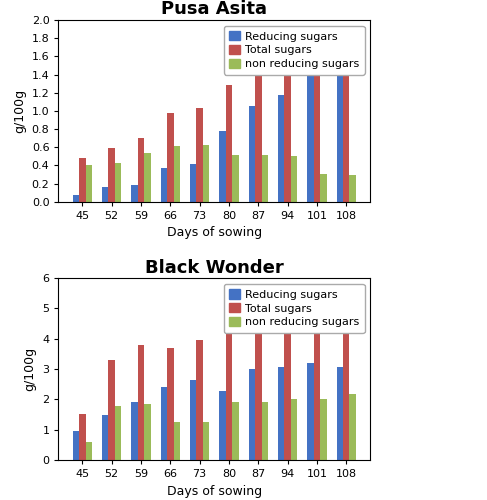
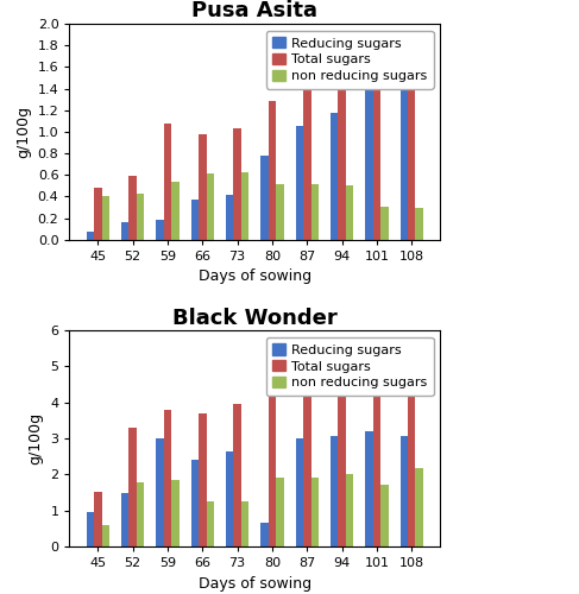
Pusa Asita/Total sugars/59: 0.70 -> 1.08
Black Wonder/Reducing sugars/59: 1.91 -> 3.00
Black Wonder/Reducing sugars/80: 2.27 -> 0.65
Black Wonder/non reducing sugars/101: 2.02 -> 1.70
